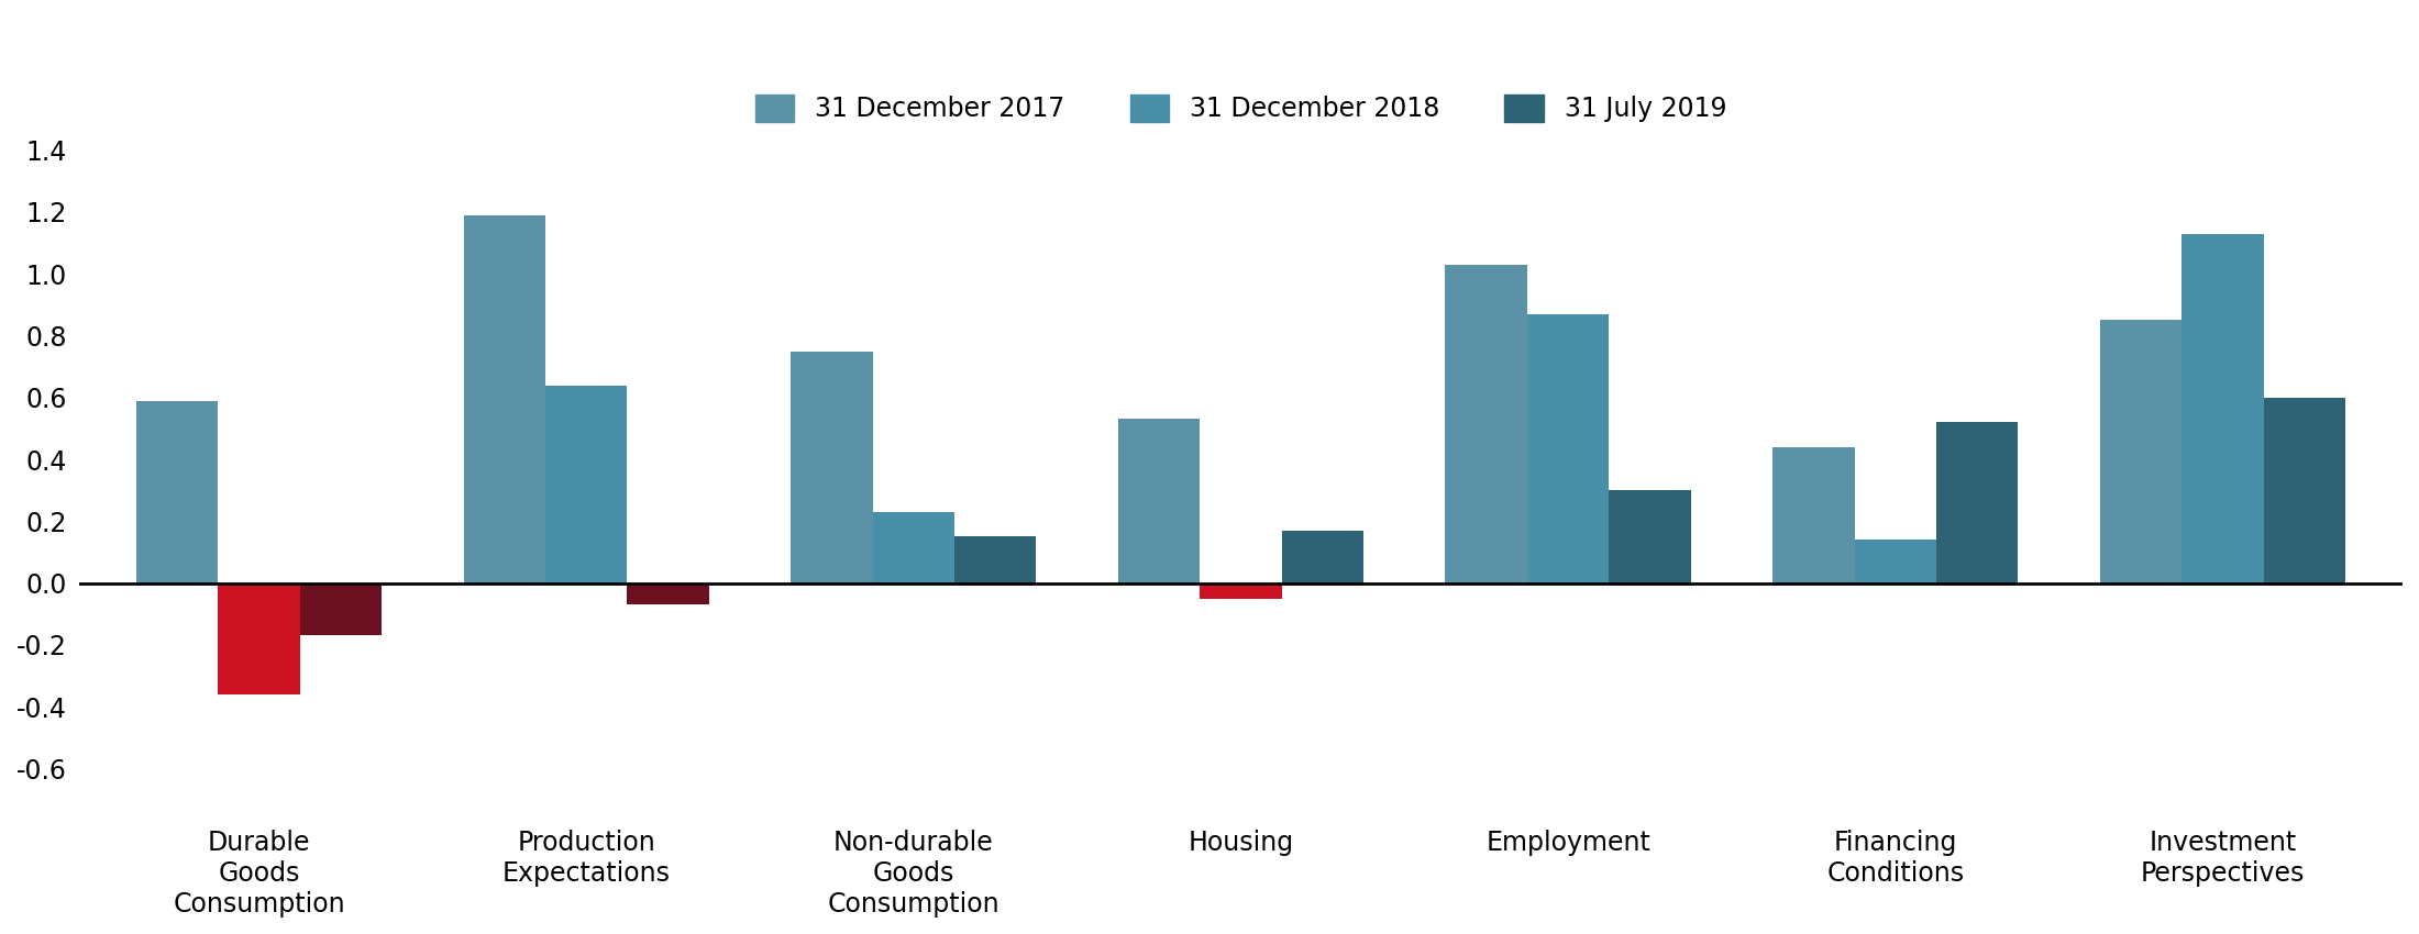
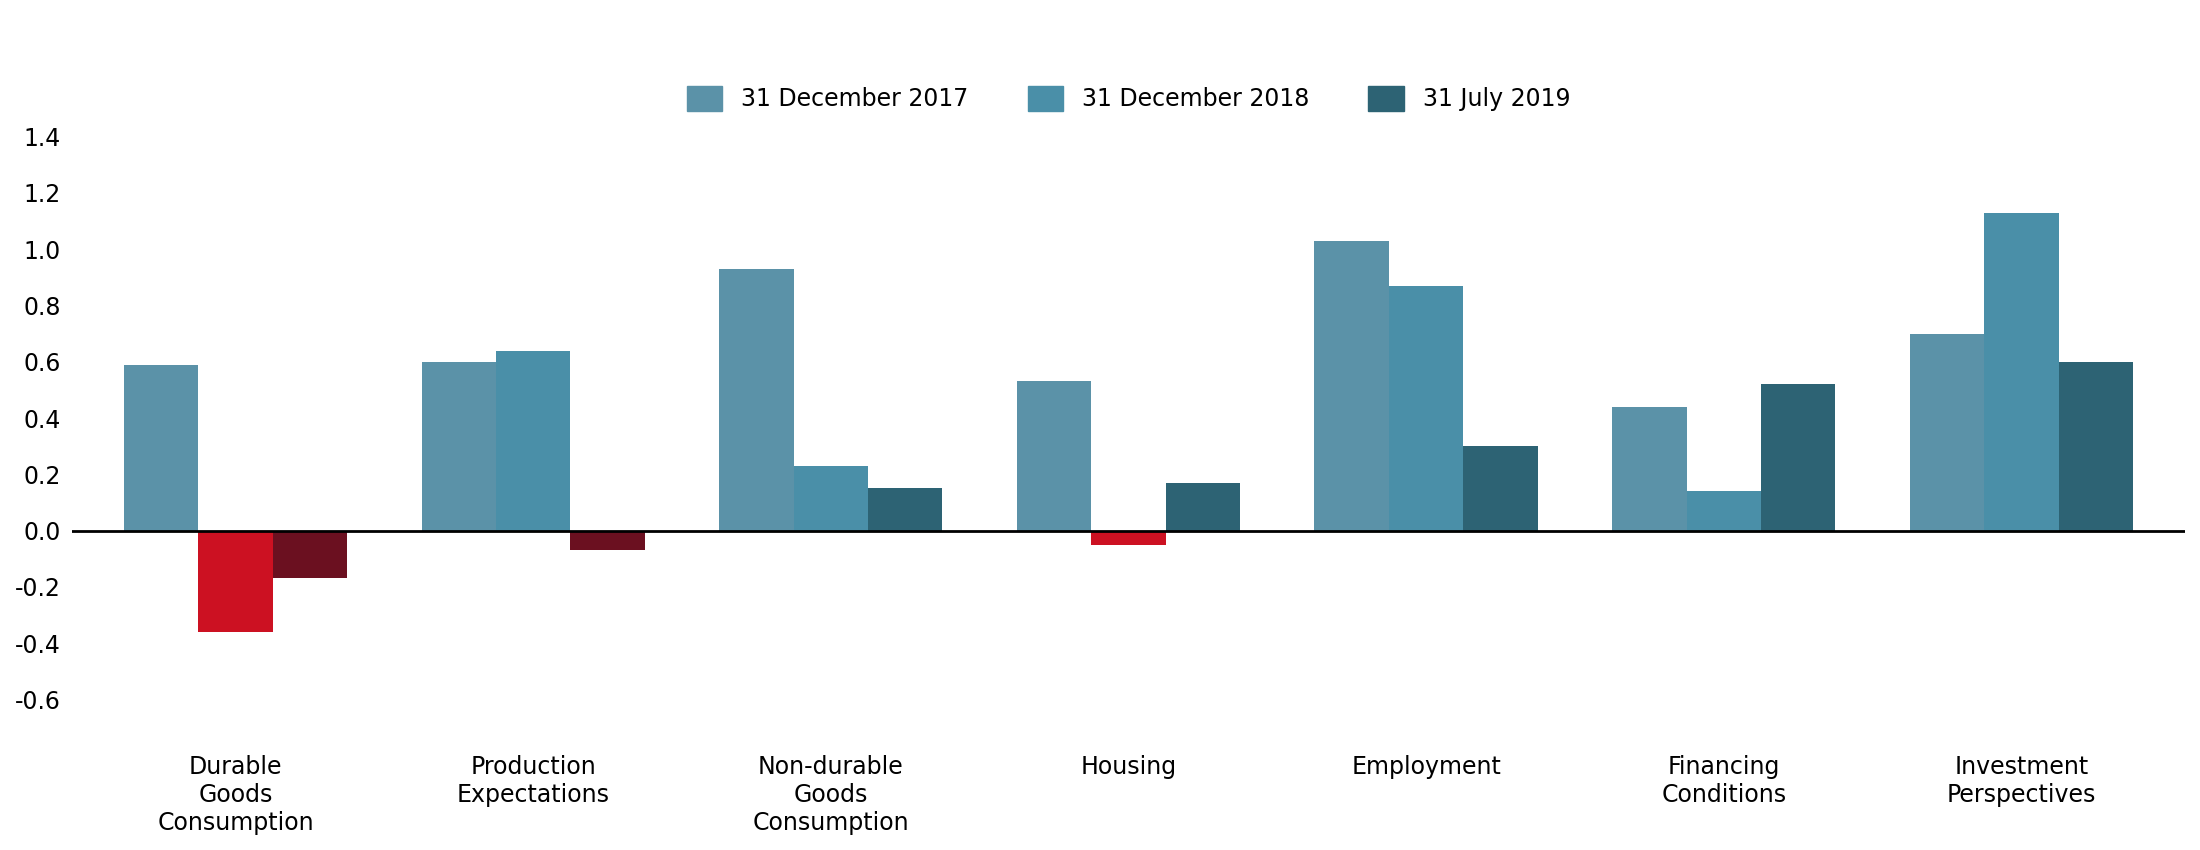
31 December 2017/Production Expectations: 1.19 -> 0.60
31 December 2017/Non-durable Goods Consumption: 0.75 -> 0.93
31 December 2017/Investment Perspectives: 0.85 -> 0.70
